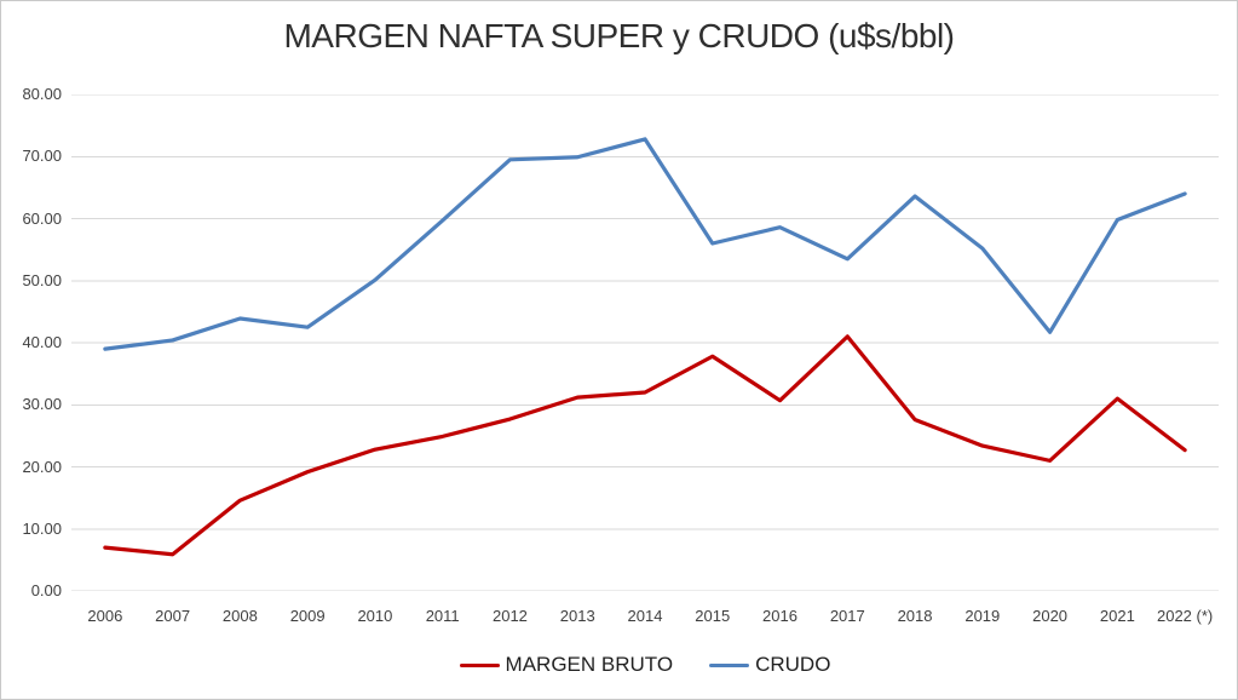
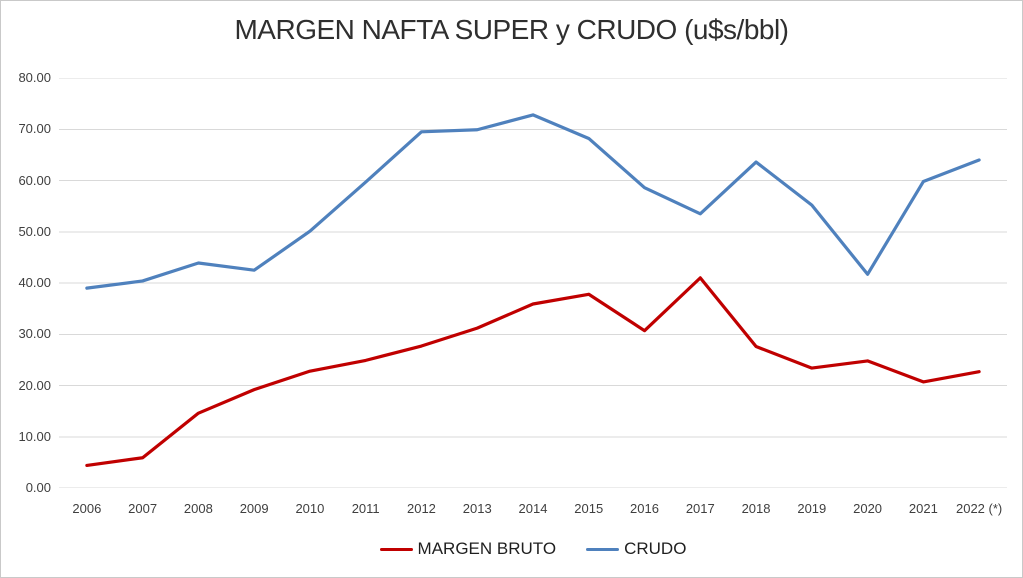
MARGEN BRUTO/2006: 7 -> 4
MARGEN BRUTO/2014: 32 -> 36
CRUDO/2015: 56 -> 68
MARGEN BRUTO/2020: 21 -> 25
MARGEN BRUTO/2021: 31 -> 21
